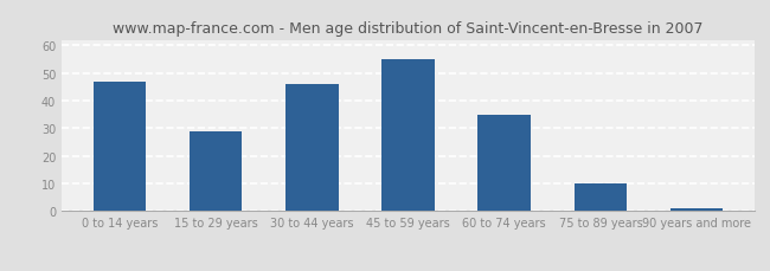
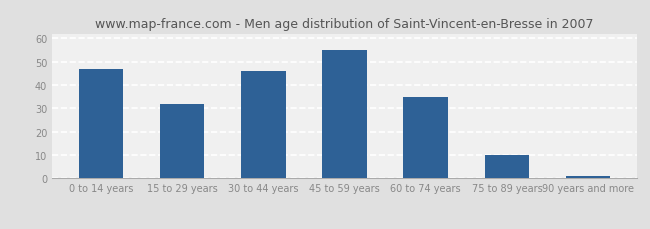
15 to 29 years: 29 -> 32
